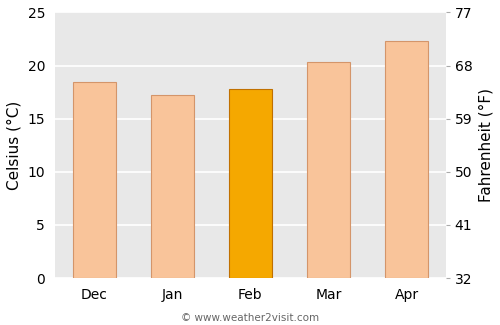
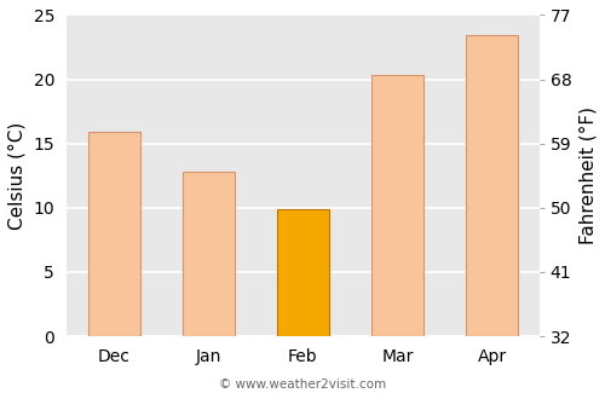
Dec: 18.5 -> 15.9
Jan: 17.2 -> 12.8
Feb: 17.8 -> 9.9
Apr: 22.3 -> 23.4
